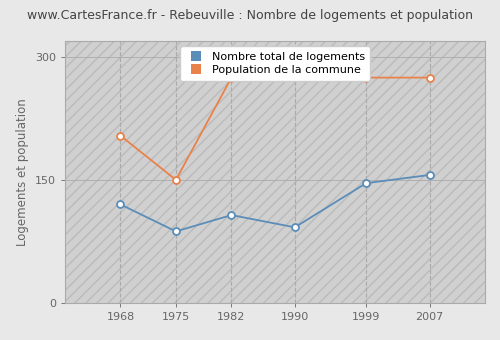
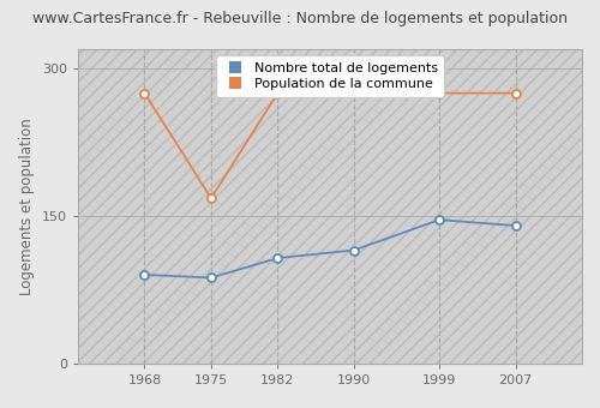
Nombre total de logements/1968: 120 -> 90
Population de la commune/1968: 204 -> 275
Population de la commune/1975: 150 -> 168
Nombre total de logements/1990: 92 -> 115
Nombre total de logements/2007: 156 -> 140
